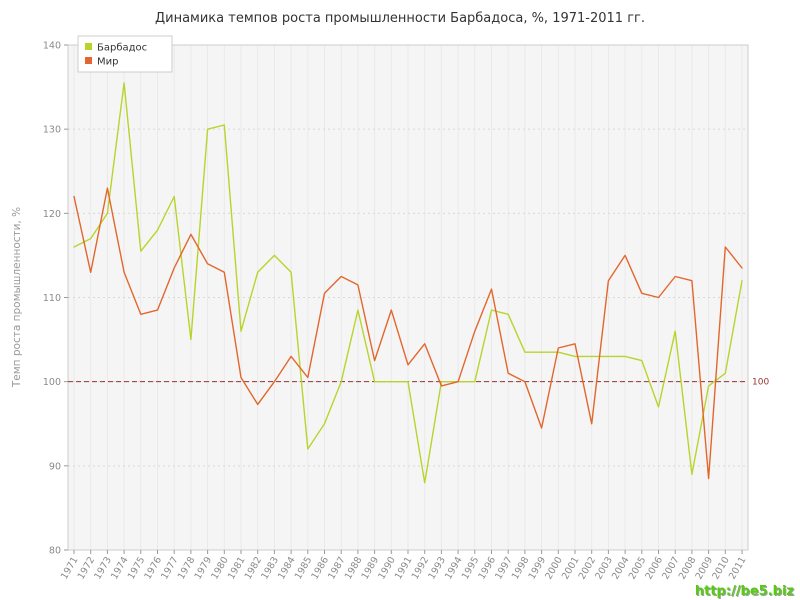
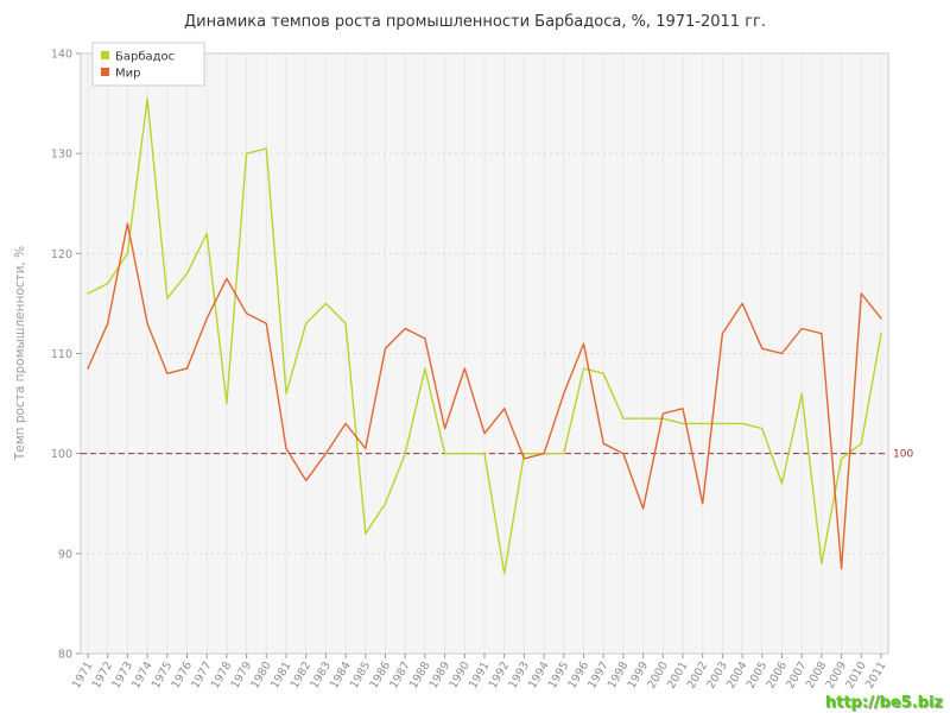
Мир/1971: 122 -> 108
